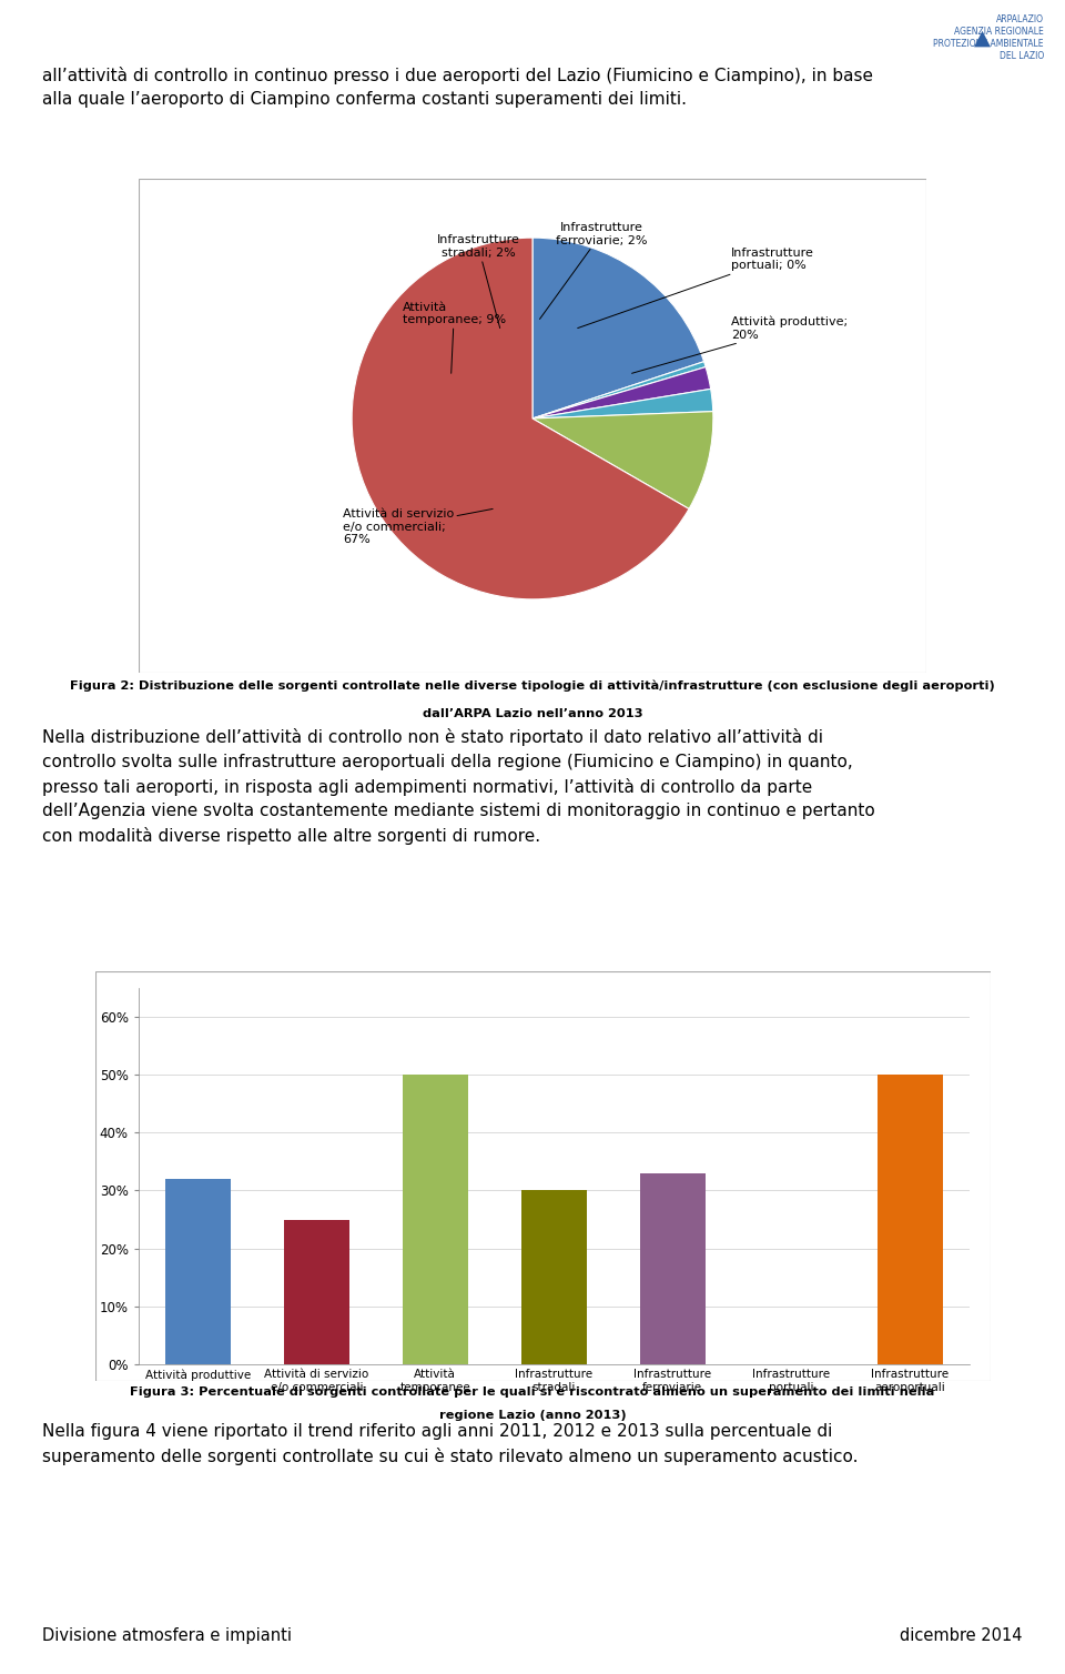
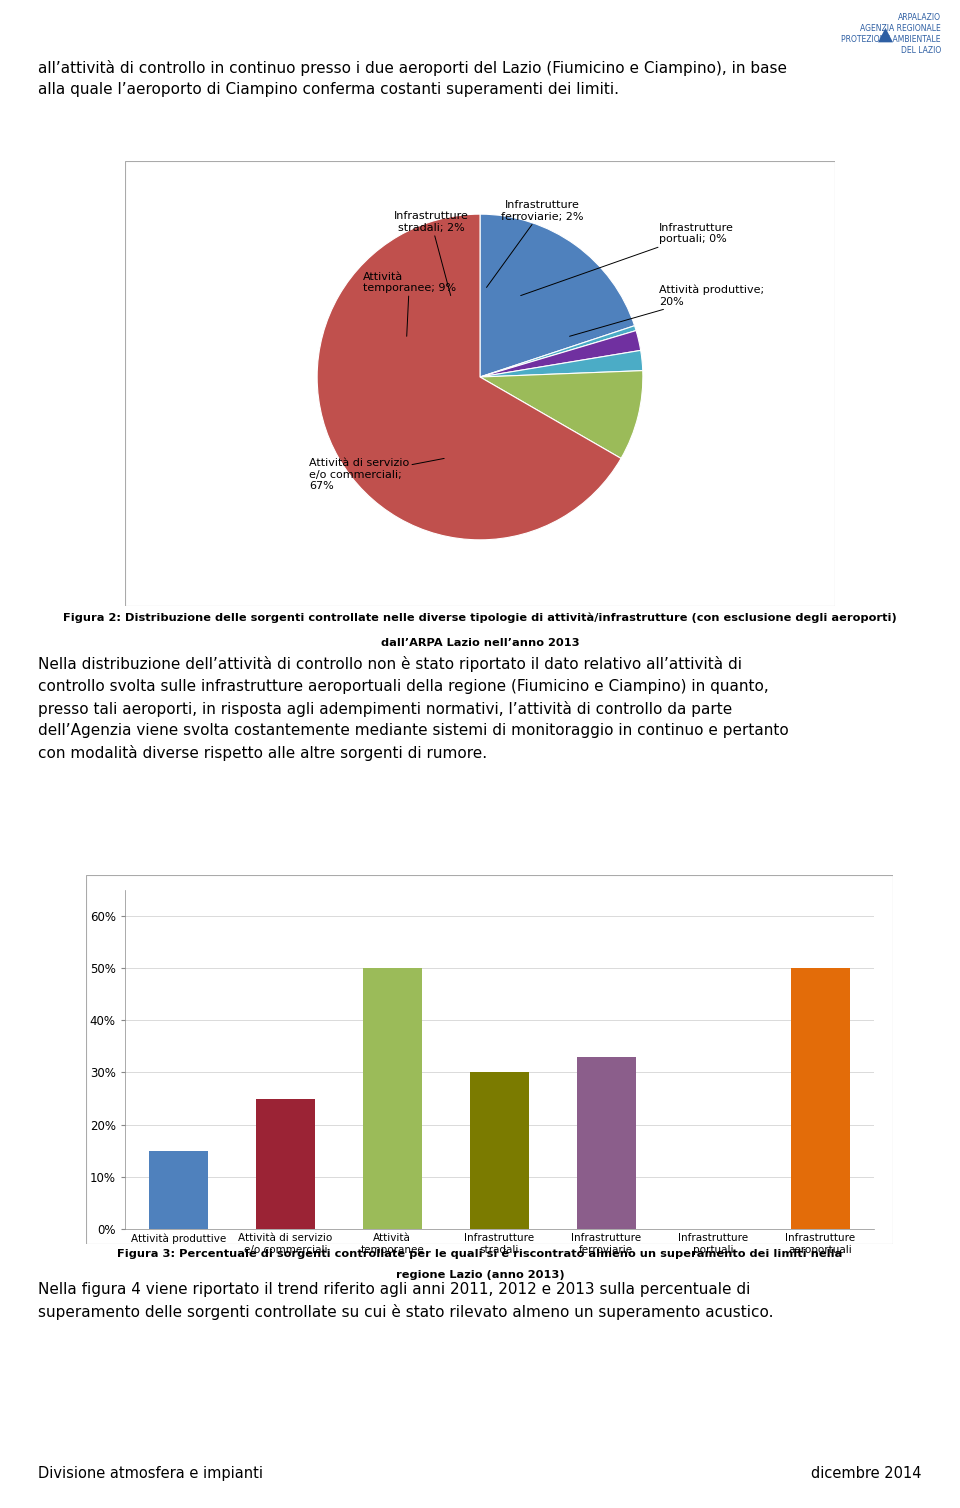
Attività produttive: 32% -> 15%
